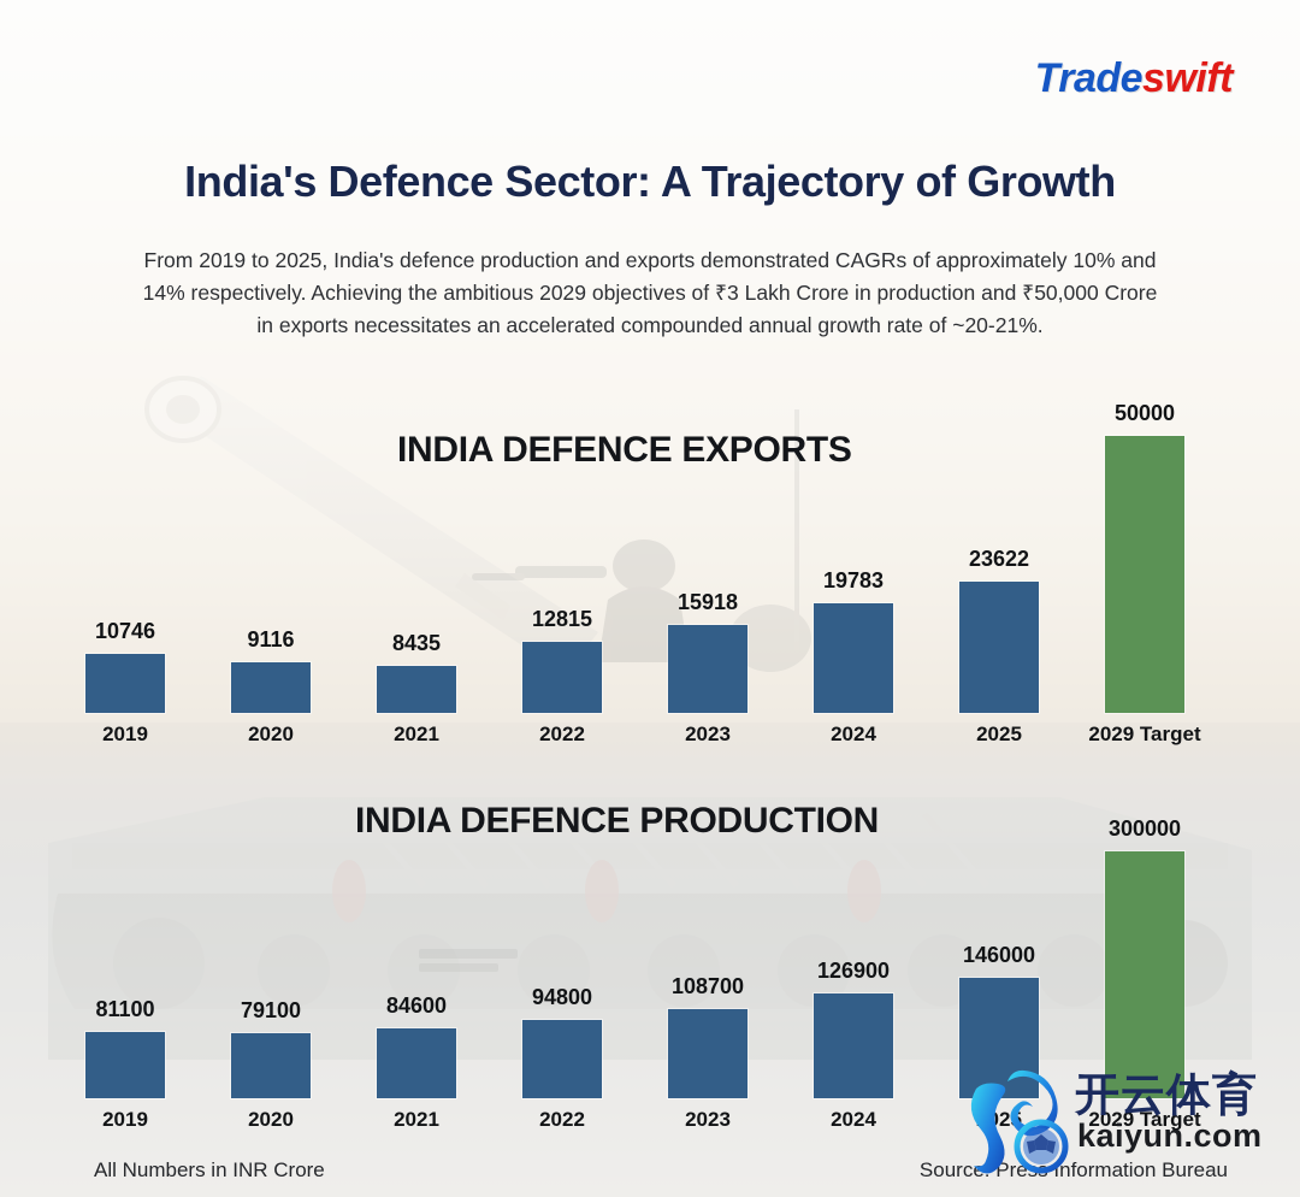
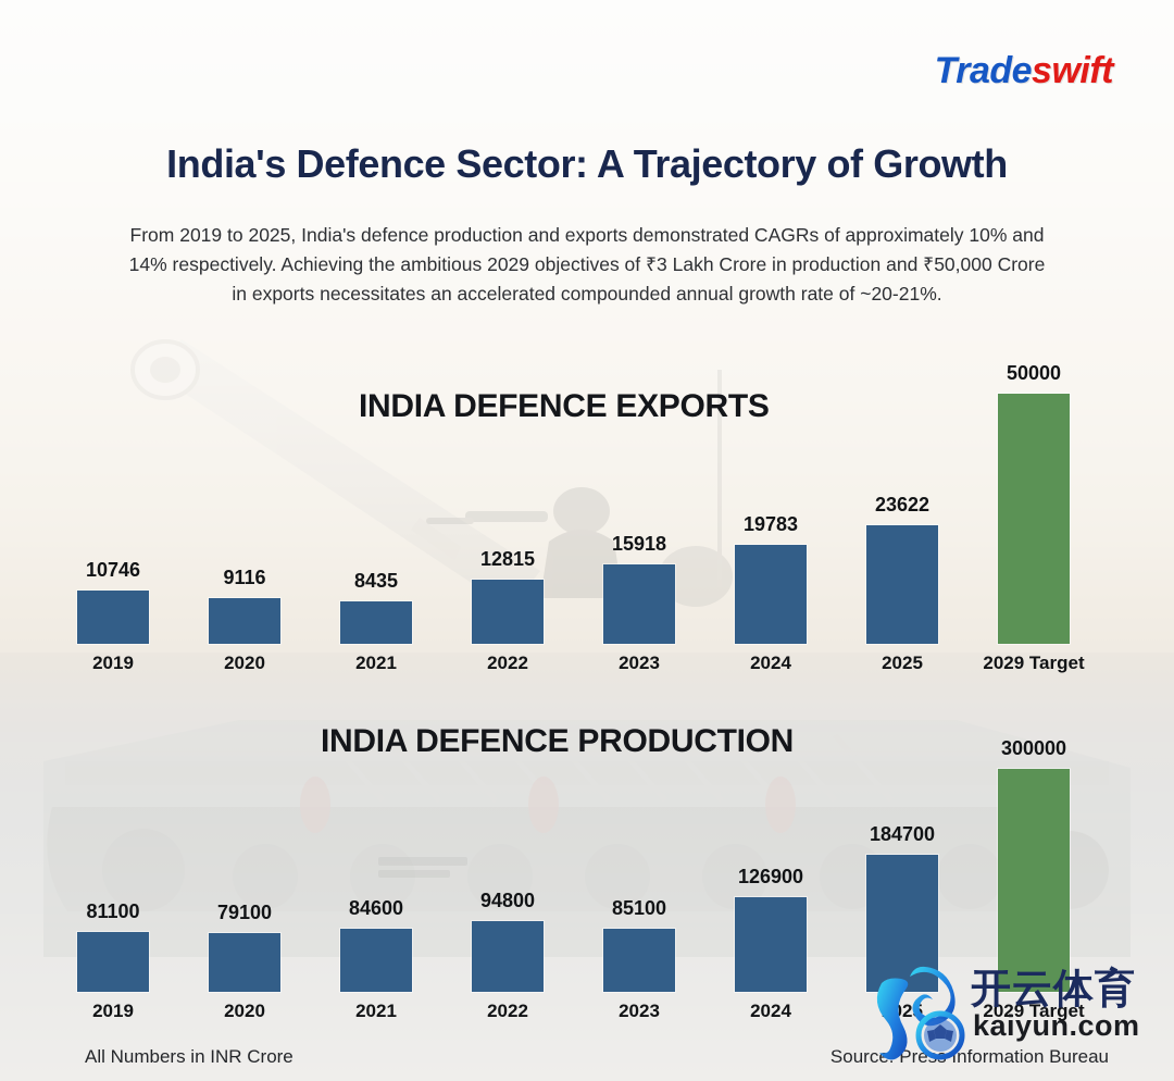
INDIA DEFENCE PRODUCTION/2023: 108700 -> 85100
INDIA DEFENCE PRODUCTION/2025: 146000 -> 184700
